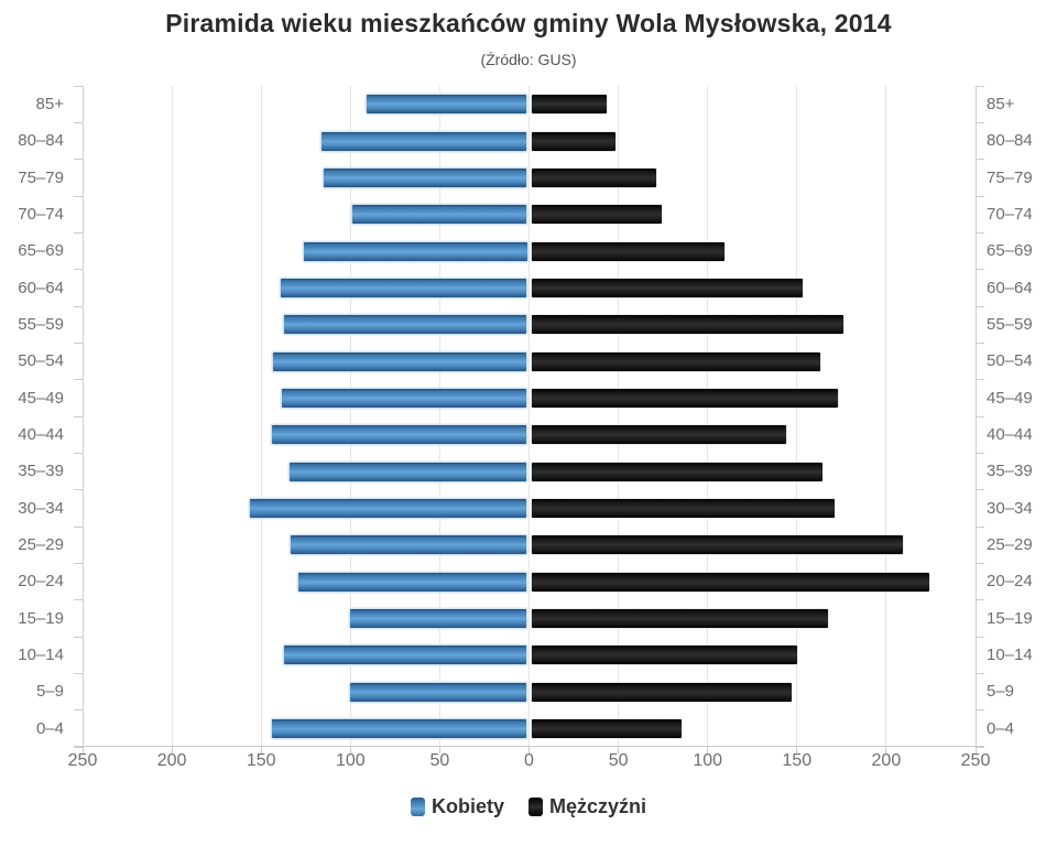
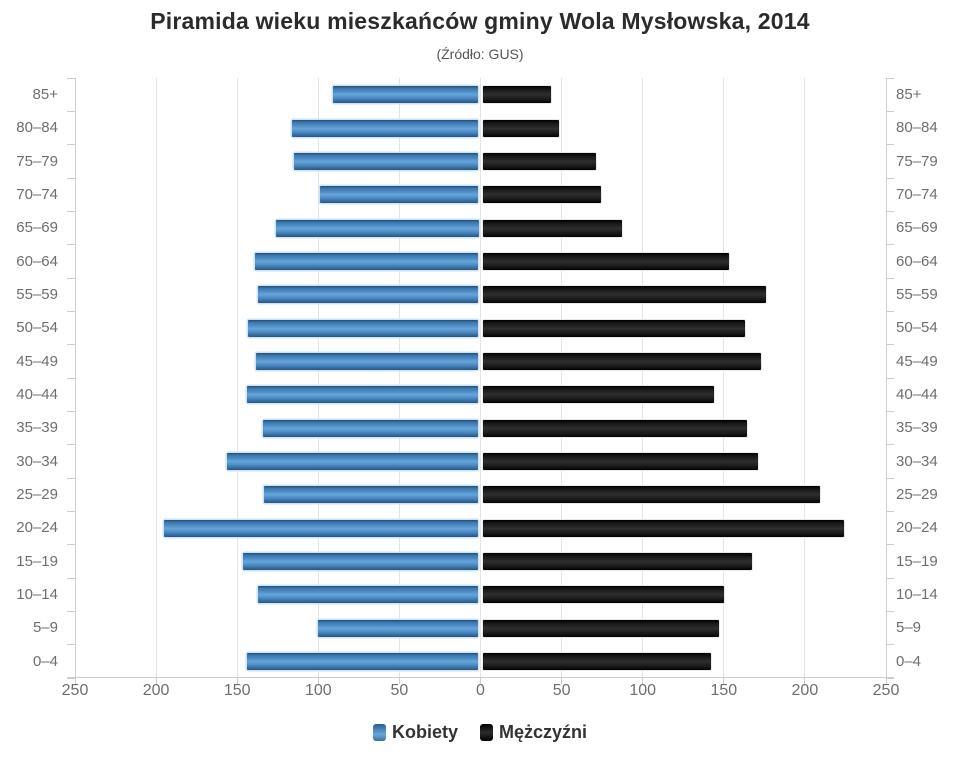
Mężczyźni/65–69: 108 -> 86
Kobiety/20–24: 128 -> 194
Kobiety/15–19: 99 -> 145
Mężczyźni/0–4: 84 -> 141
